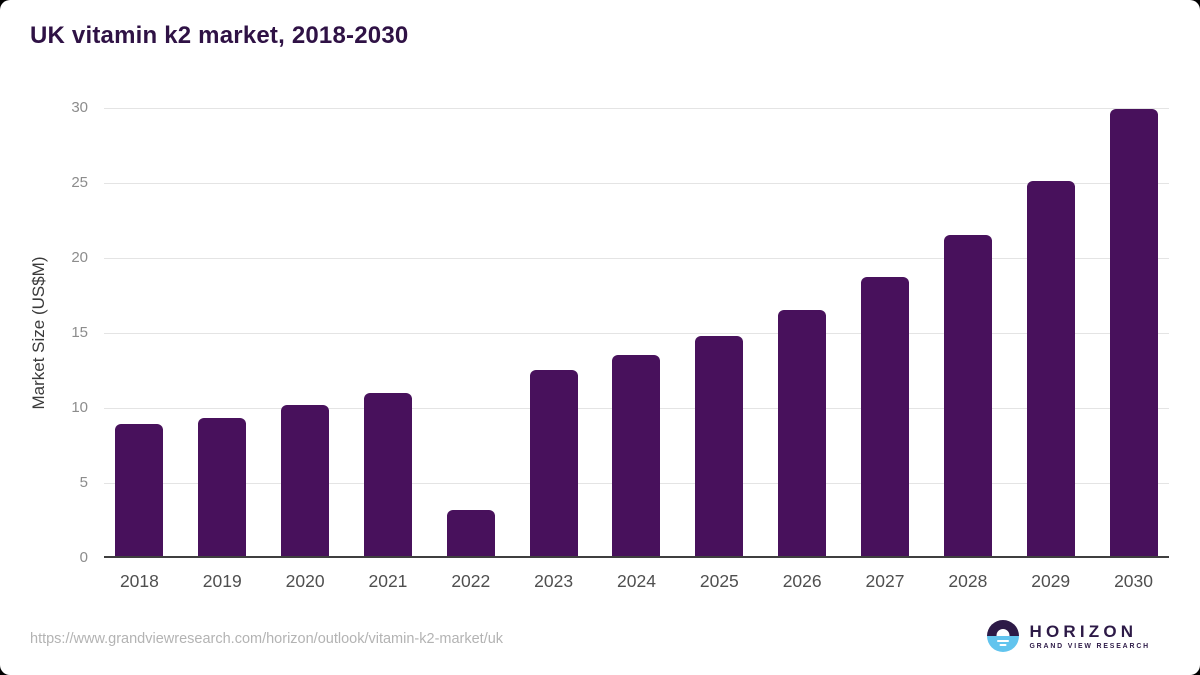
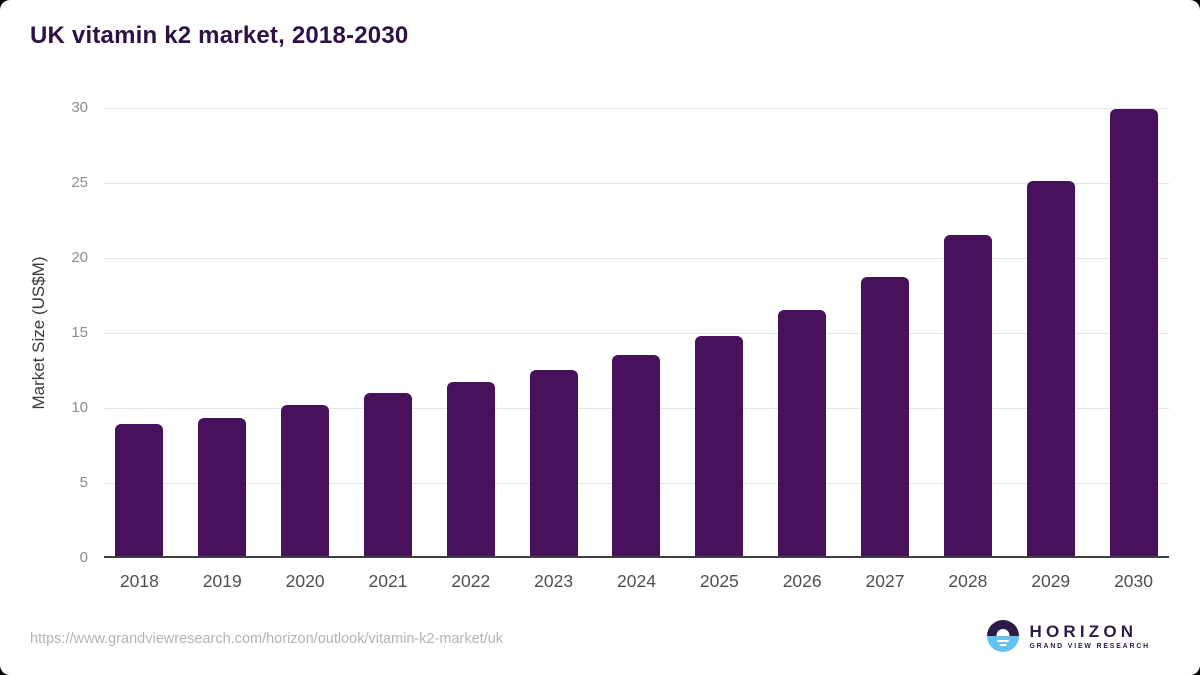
2022: 3.1 -> 11.6
